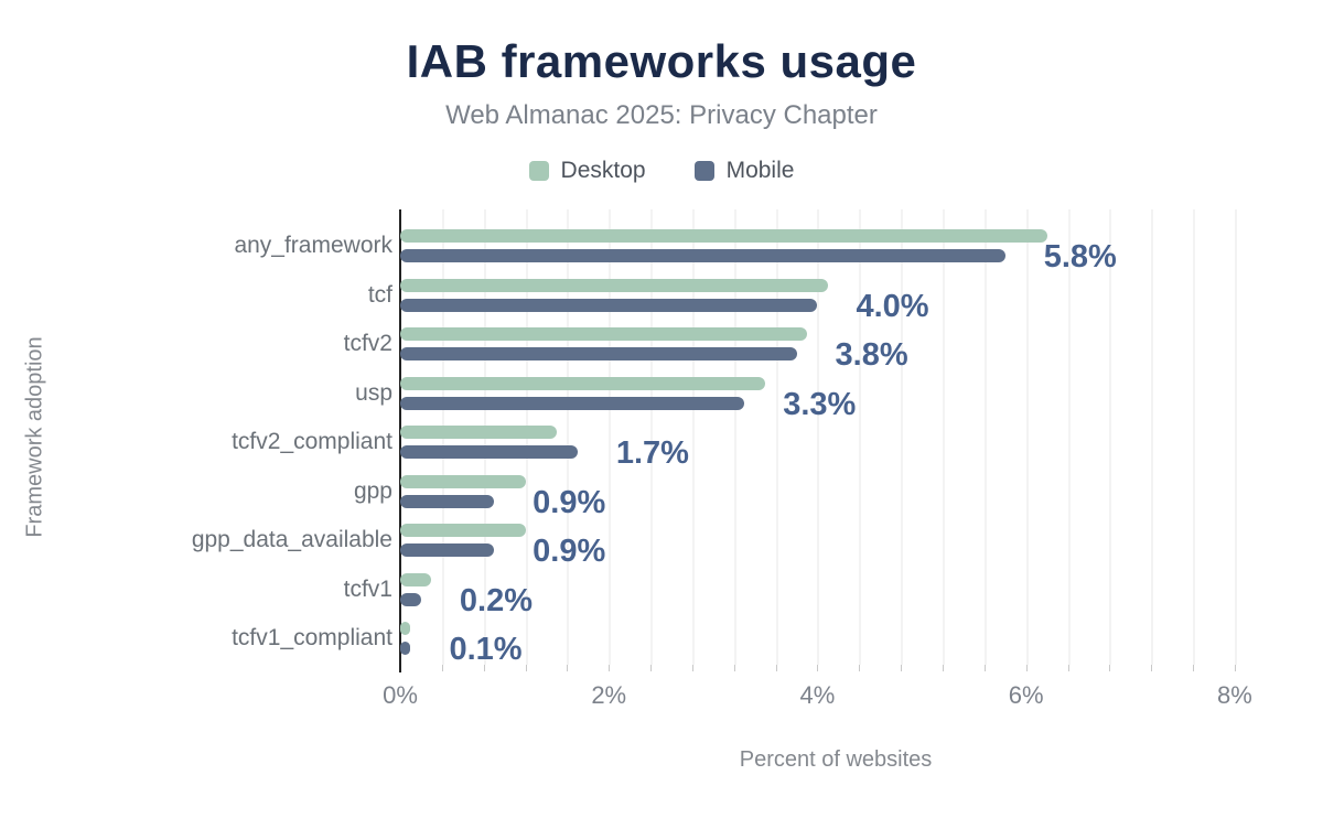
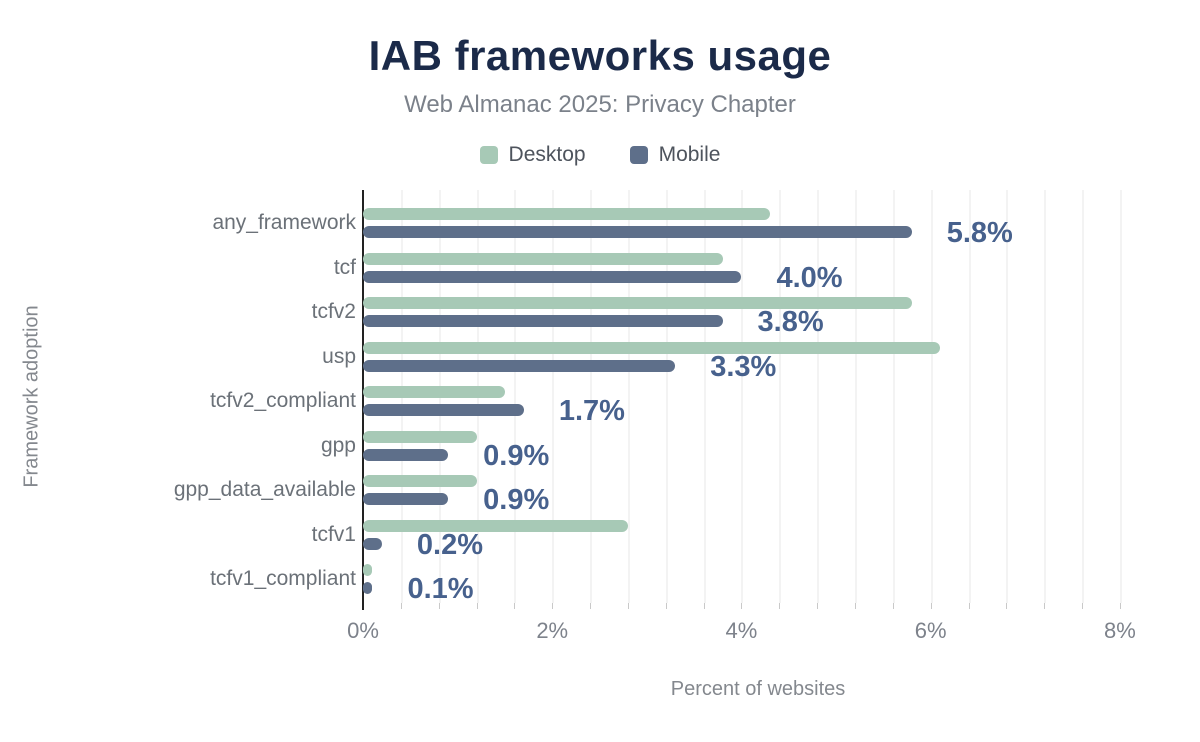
Desktop/any_framework: 6.2% -> 4.3%
Desktop/tcf: 4.1% -> 3.8%
Desktop/tcfv2: 3.9% -> 5.8%
Desktop/usp: 3.5% -> 6.1%
Desktop/tcfv1: 0.3% -> 2.8%
